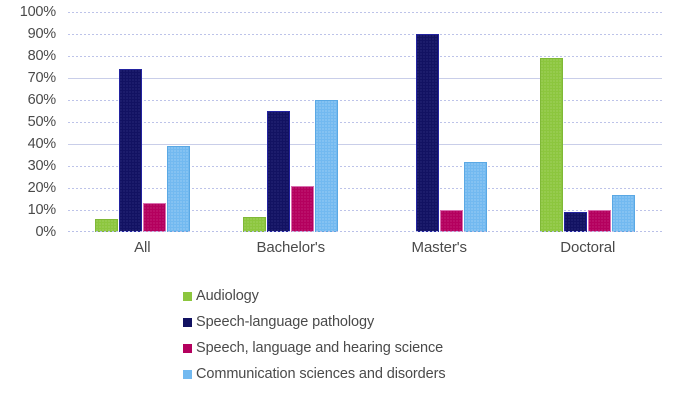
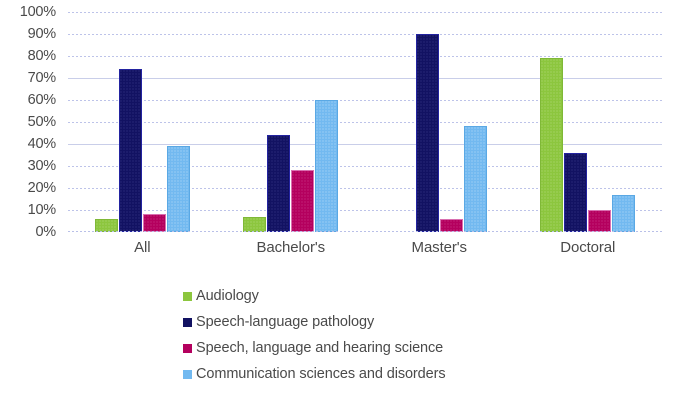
Speech, language and hearing science/All: 13% -> 8%
Speech-language pathology/Bachelor's: 55% -> 44%
Speech, language and hearing science/Bachelor's: 21% -> 28%
Speech, language and hearing science/Master's: 10% -> 6%
Communication sciences and disorders/Master's: 32% -> 48%
Speech-language pathology/Doctoral: 9% -> 36%
